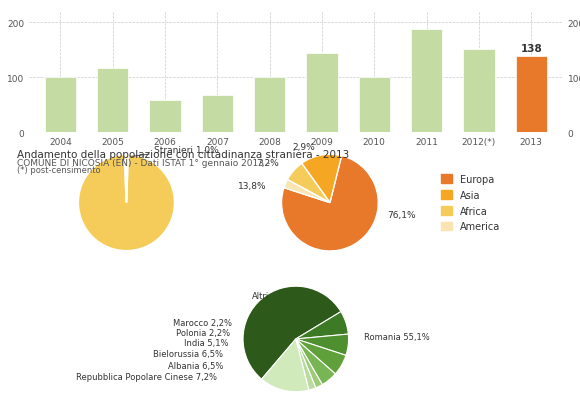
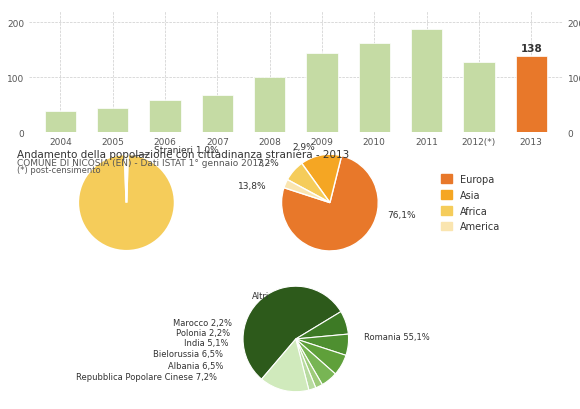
2004: 100 -> 38
2005: 116 -> 44
2010: 100 -> 163
2012(*): 152 -> 127
